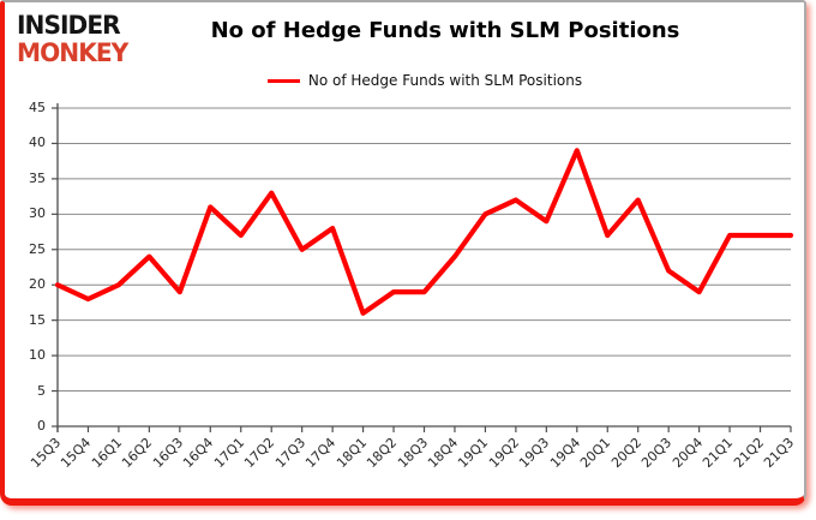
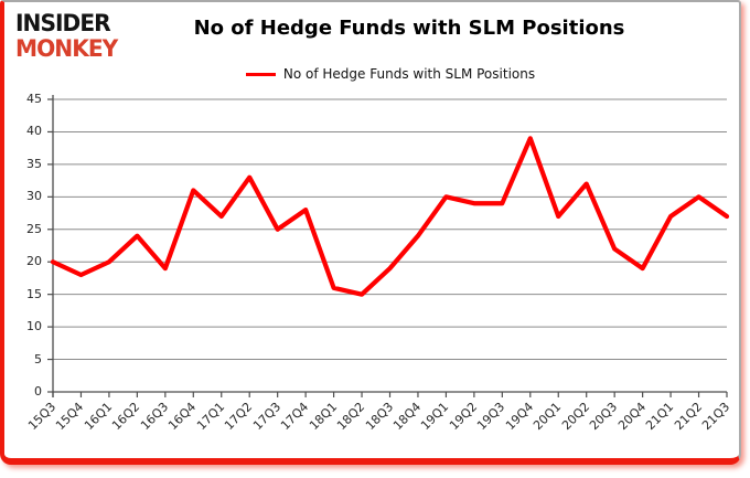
18Q2: 19 -> 15
19Q2: 32 -> 29
21Q2: 27 -> 30
